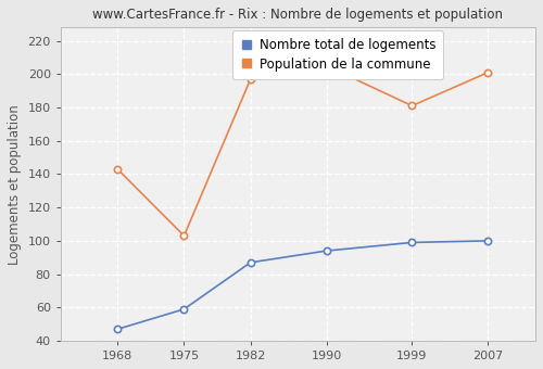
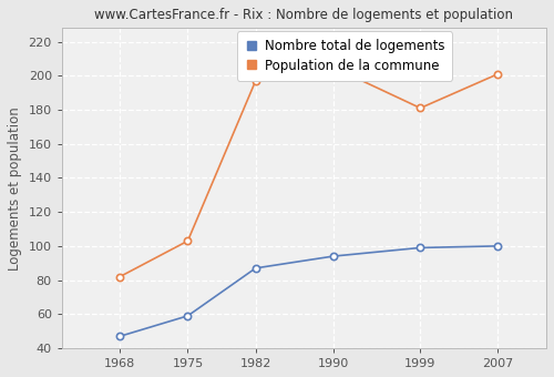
Population de la commune/1968: 143 -> 82
